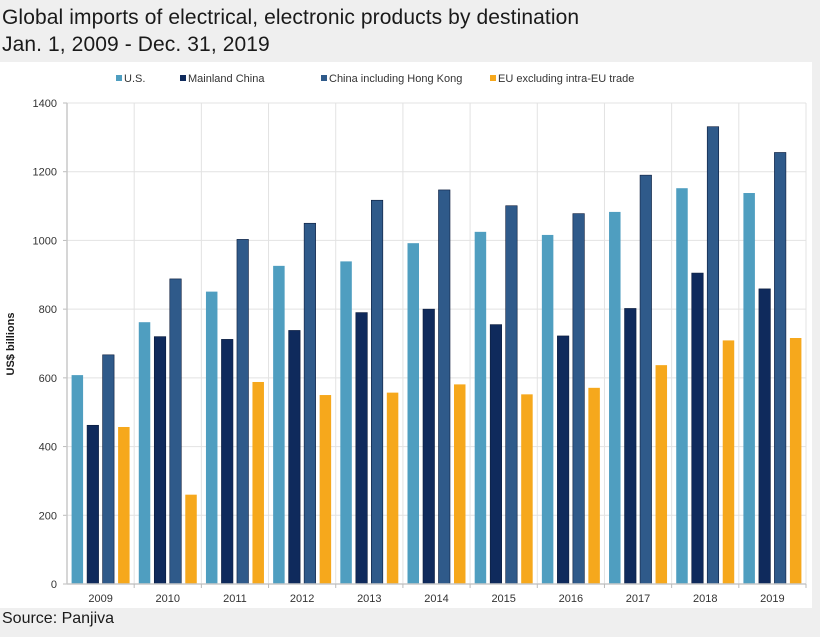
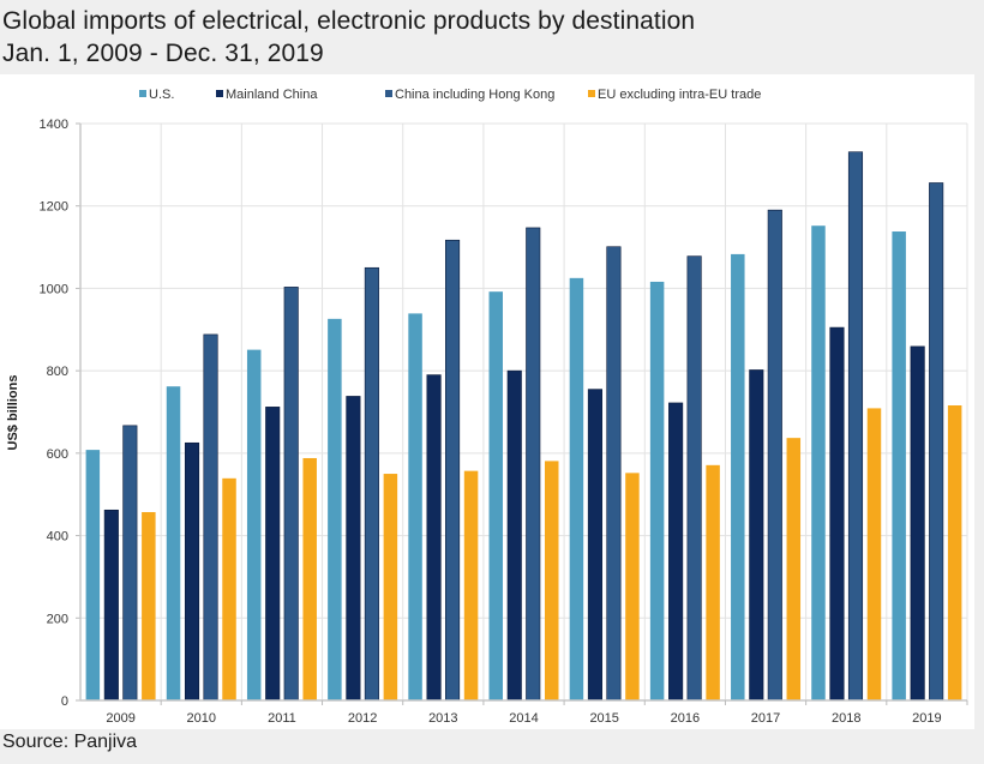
Mainland China/2010: 720 -> 620
EU excluding intra-EU trade/2010: 260 -> 540
